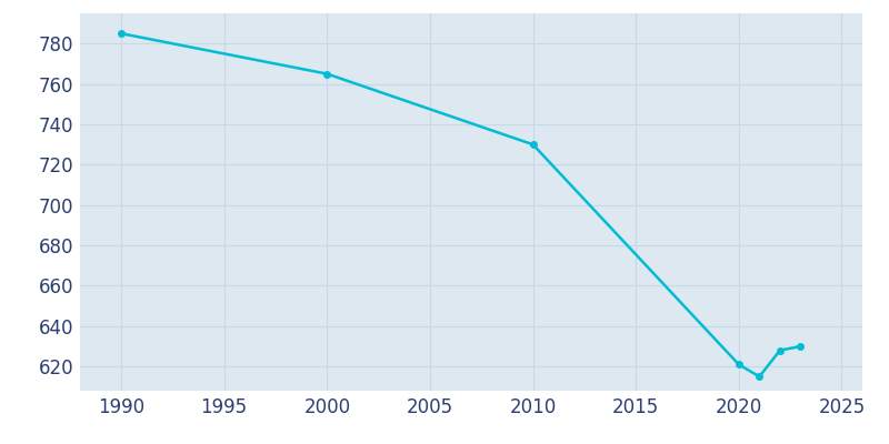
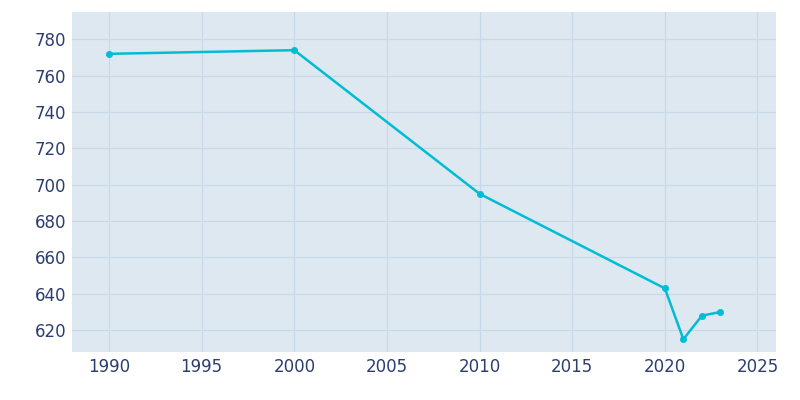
1990: 785 -> 772
2000: 765 -> 774
2010: 730 -> 695
2020: 621 -> 643
